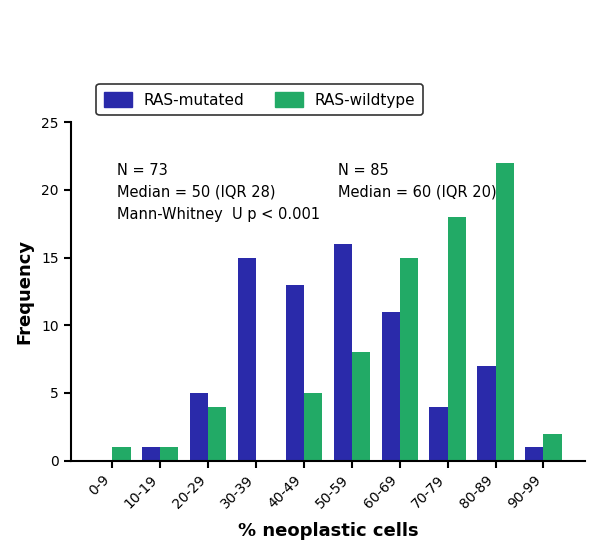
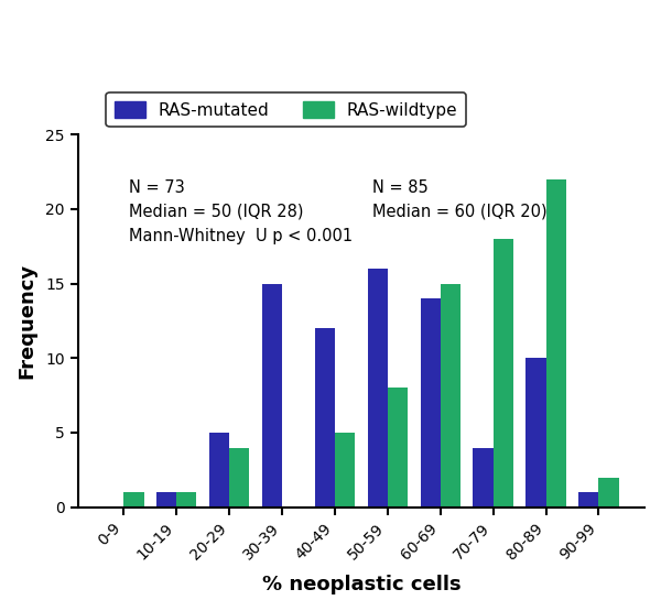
RAS-mutated/40-49: 13 -> 12
RAS-mutated/60-69: 11 -> 14
RAS-mutated/80-89: 7 -> 10
